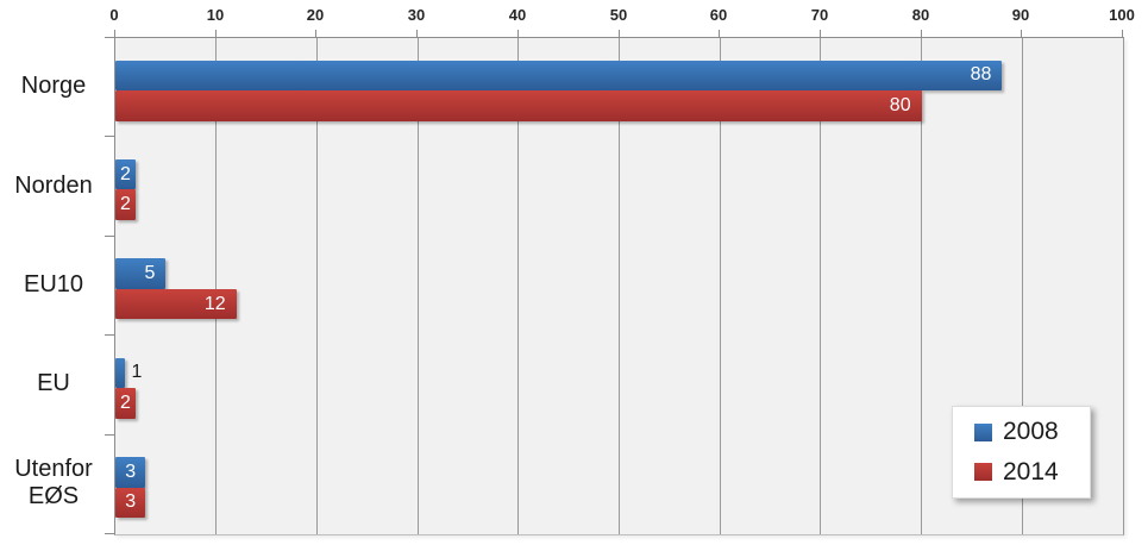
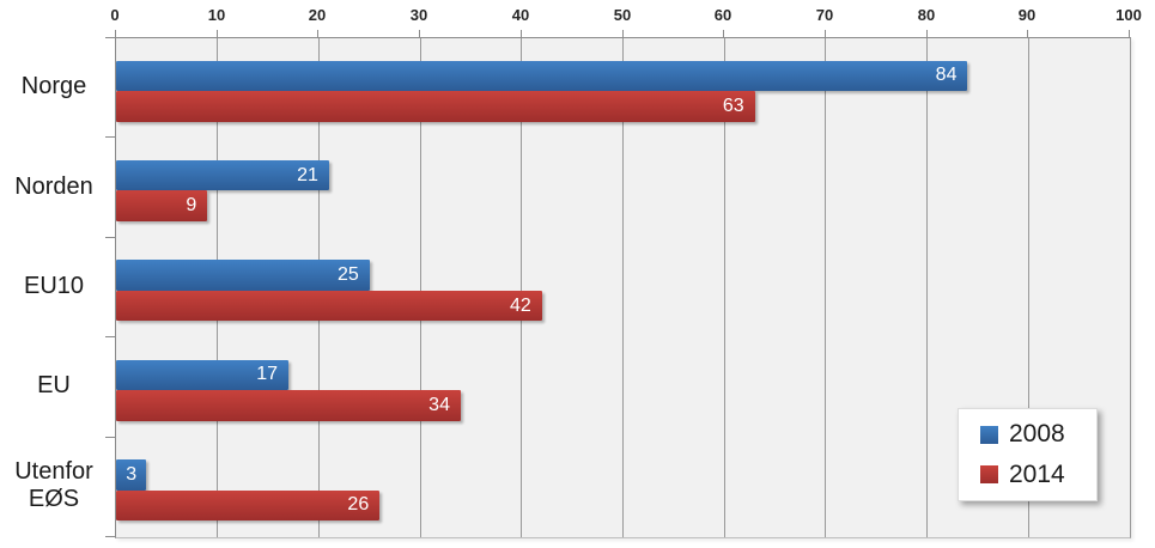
2008/Norge: 88 -> 84
2014/Norge: 80 -> 63
2008/Norden: 2 -> 21
2014/Norden: 2 -> 9
2008/EU10: 5 -> 25
2014/EU10: 12 -> 42
2008/EU: 1 -> 17
2014/EU: 2 -> 34
2014/Utenfor EØS: 3 -> 26
